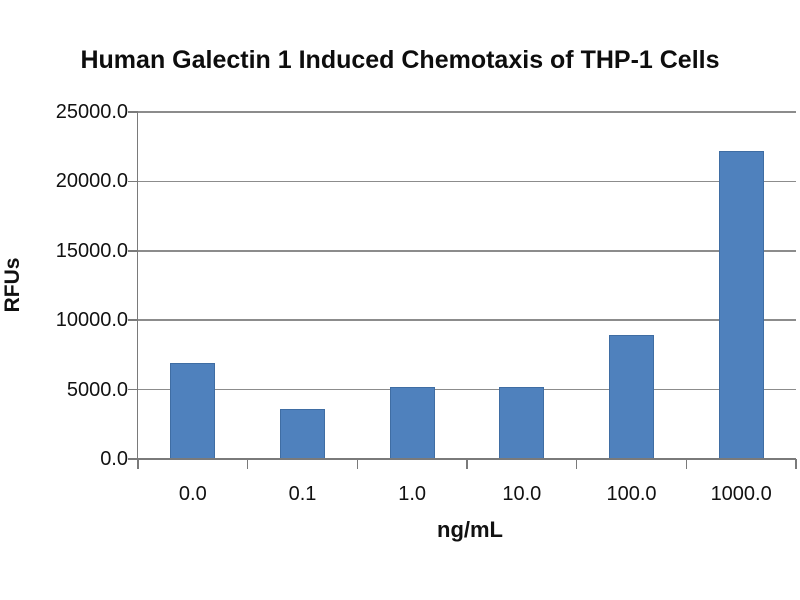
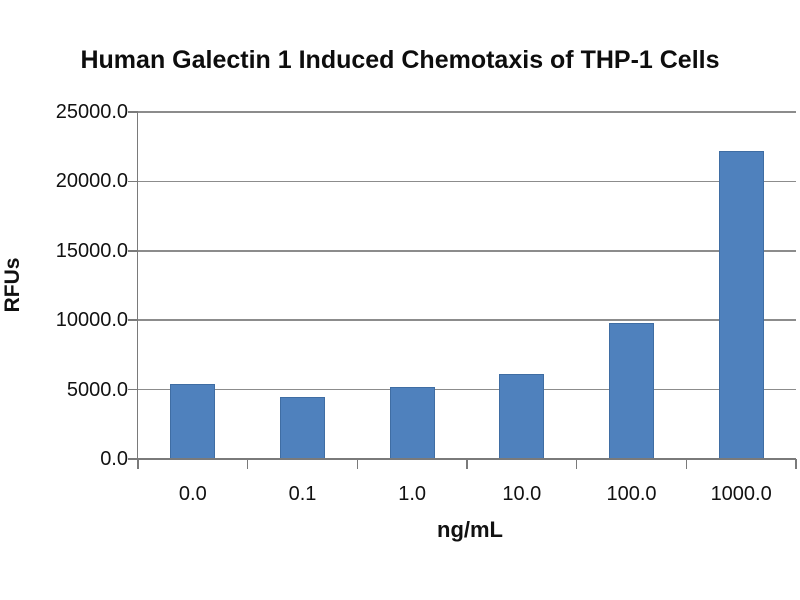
0.0: 6900 -> 5400
0.1: 3600 -> 4500
10.0: 5200 -> 6100
100.0: 8900 -> 9800
